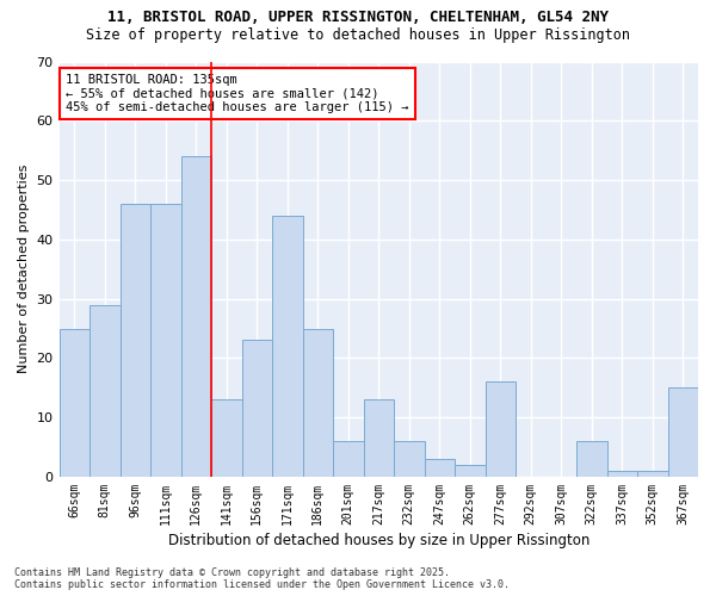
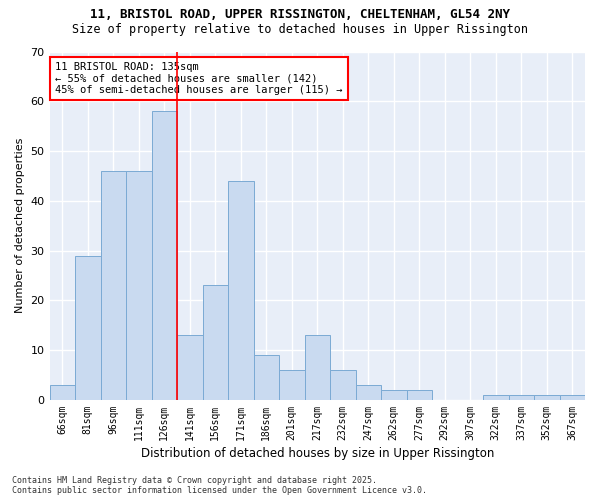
66sqm: 25 -> 3
126sqm: 54 -> 58
186sqm: 25 -> 9
277sqm: 16 -> 2
322sqm: 6 -> 1
367sqm: 15 -> 1
